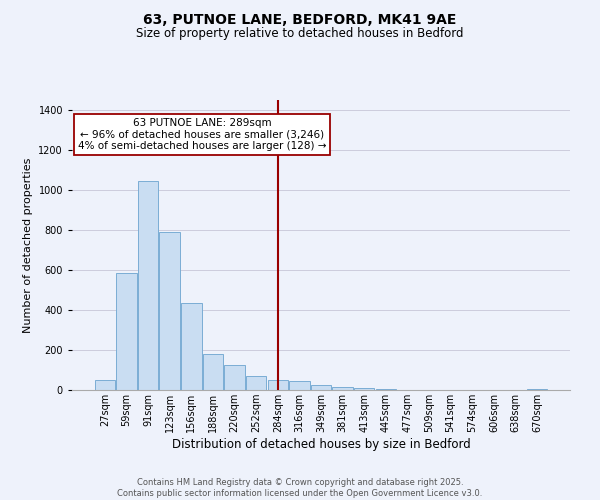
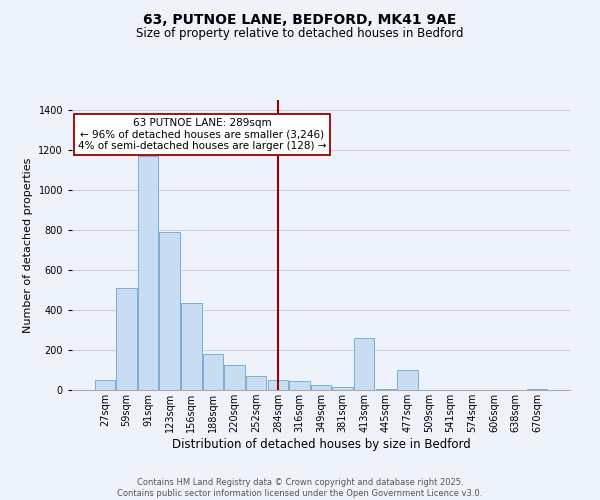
59sqm: 580 -> 510
91sqm: 1040 -> 1170
413sqm: 10 -> 260
477sqm: 0 -> 100
